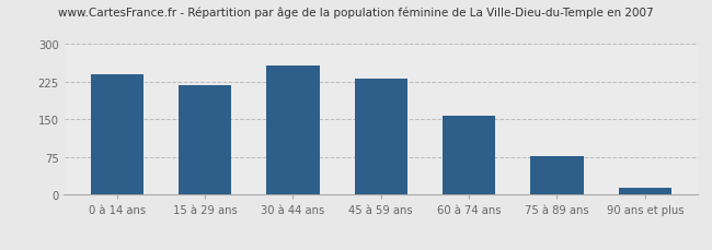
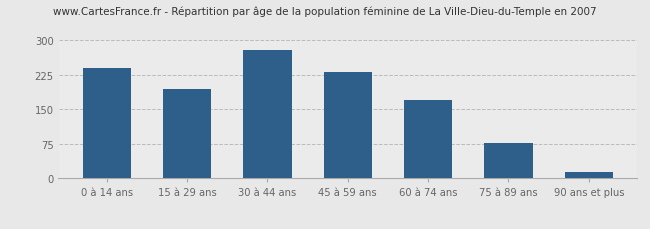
15 à 29 ans: 218 -> 195
30 à 44 ans: 258 -> 280
60 à 74 ans: 157 -> 170
